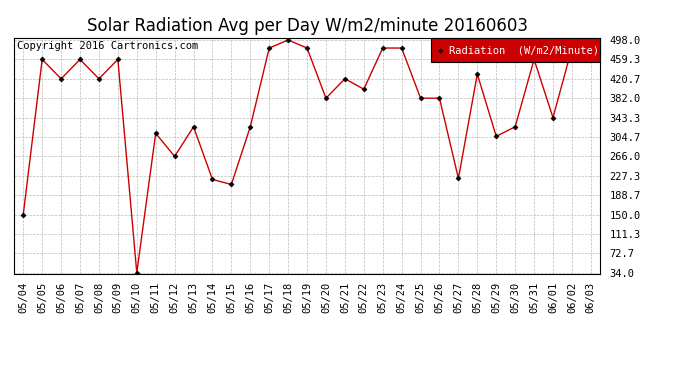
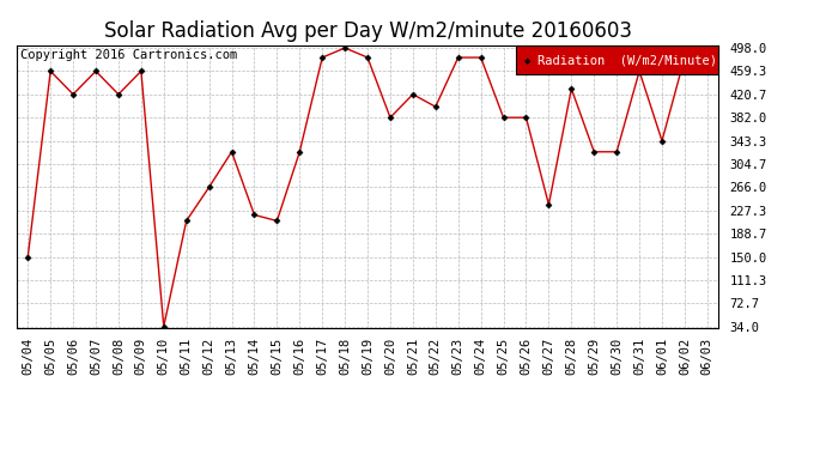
05/11: 312 -> 210
05/27: 222 -> 237
05/29: 306 -> 325
